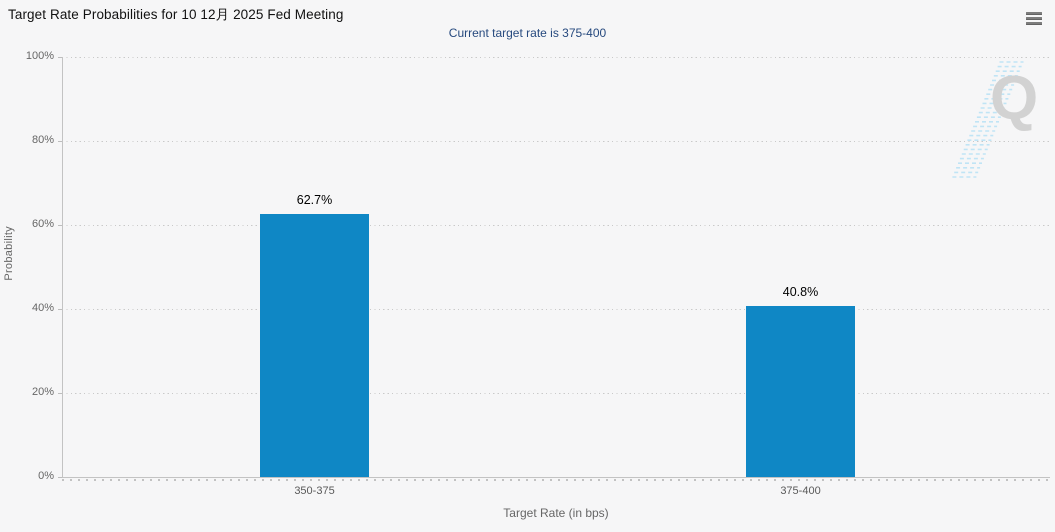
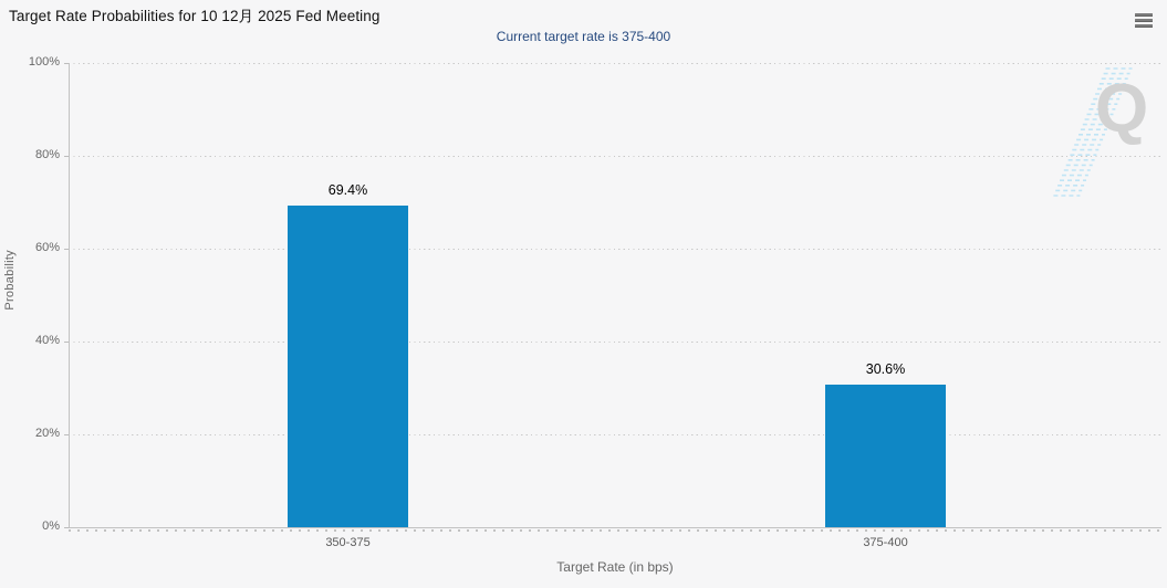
350-375: 62.7% -> 69.4%
375-400: 40.8% -> 30.6%
